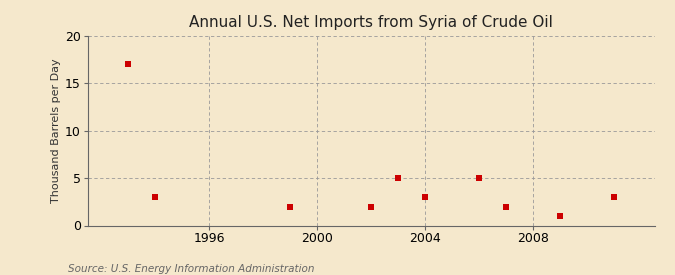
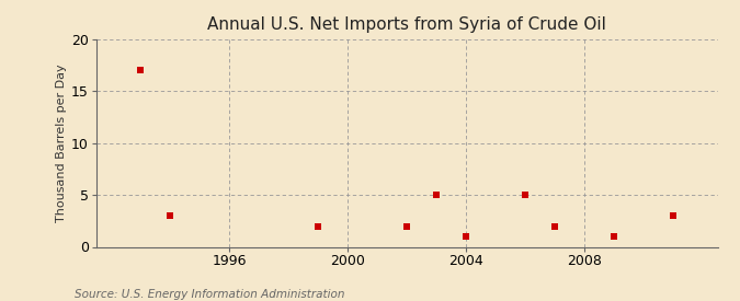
2004: 3 -> 1
